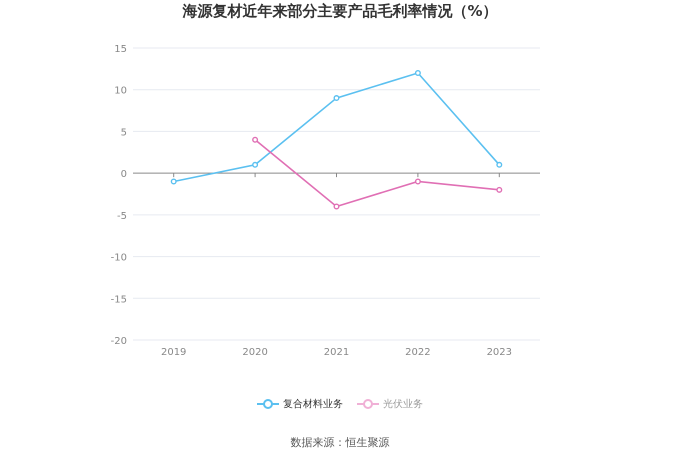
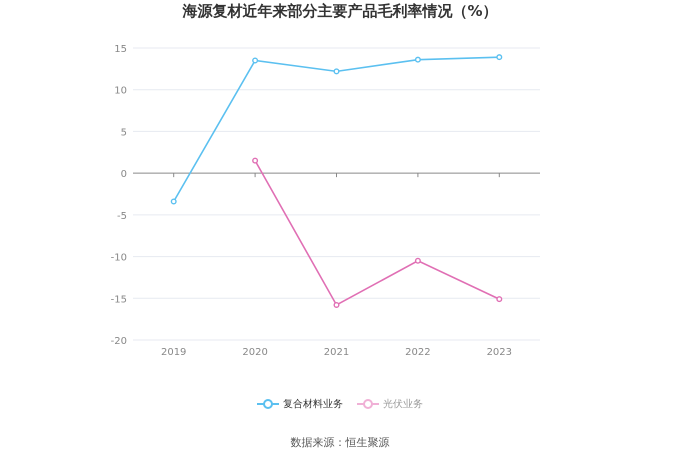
复合材料业务/2019: -1 -> -3
复合材料业务/2020: 1 -> 14
光伏业务/2020: 4 -> 2
复合材料业务/2021: 9 -> 12
光伏业务/2021: -4 -> -16
复合材料业务/2022: 12 -> 14
光伏业务/2022: -1 -> -10
复合材料业务/2023: 1 -> 14
光伏业务/2023: -2 -> -15
